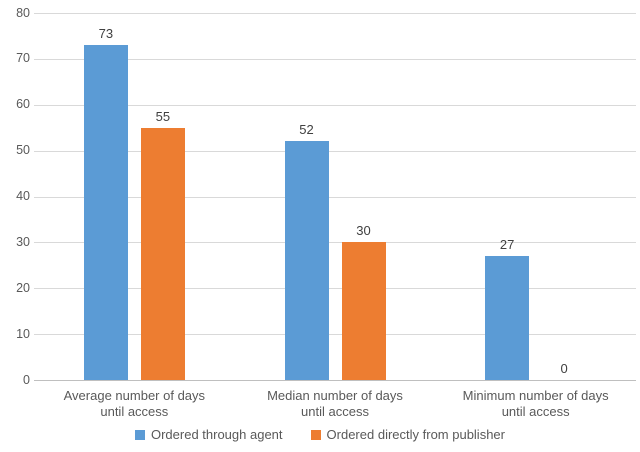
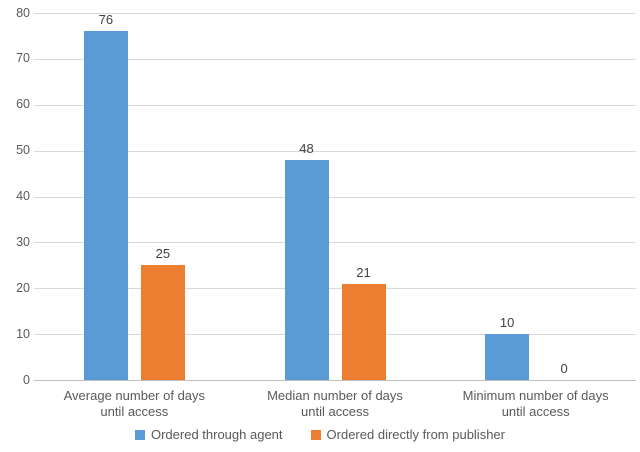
Ordered through agent/Average number of days until access: 73 -> 76
Ordered directly from publisher/Average number of days until access: 55 -> 25
Ordered through agent/Median number of days until access: 52 -> 48
Ordered directly from publisher/Median number of days until access: 30 -> 21
Ordered through agent/Minimum number of days until access: 27 -> 10
